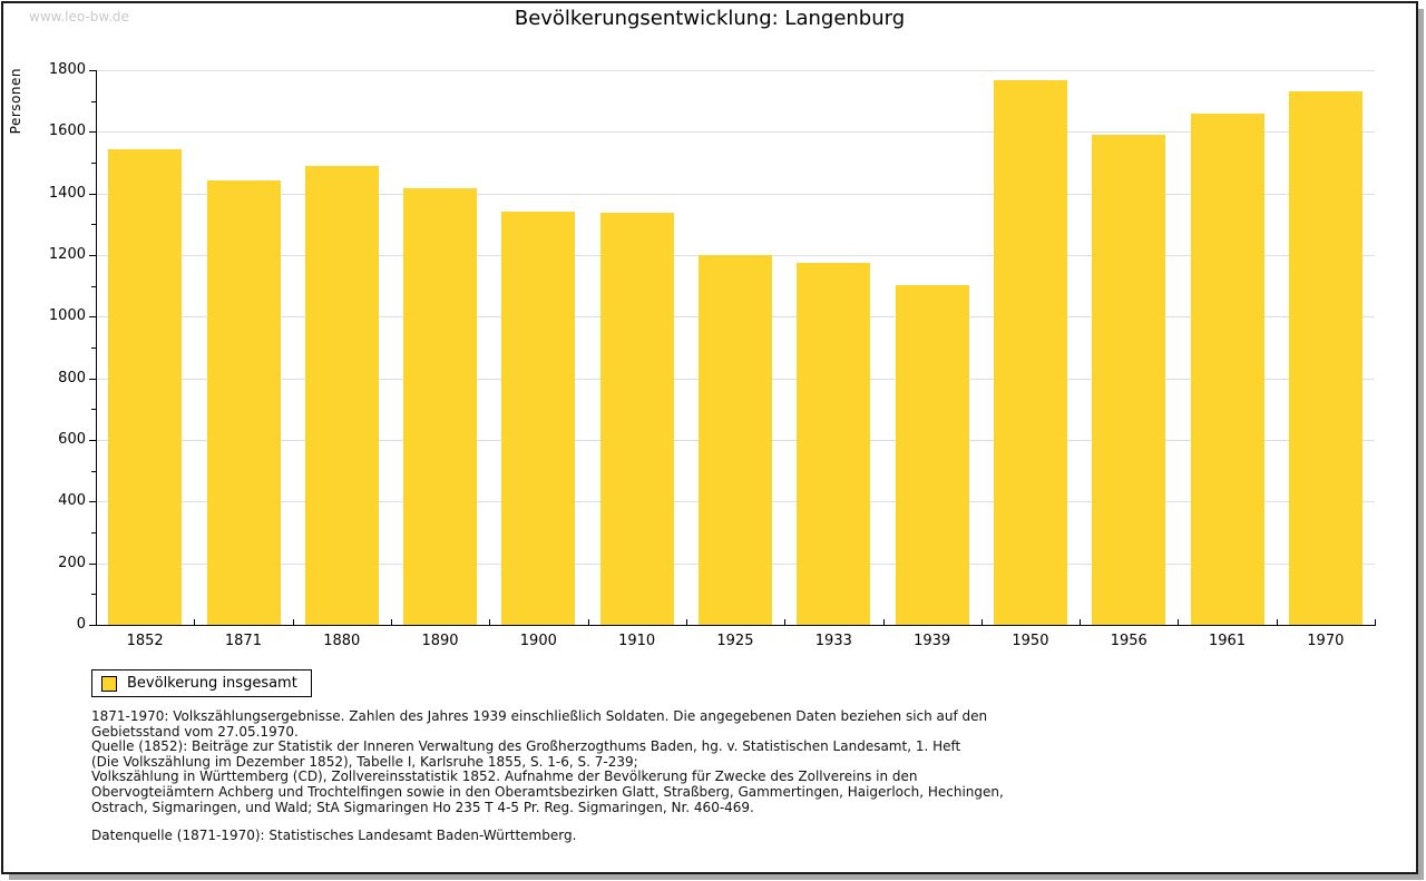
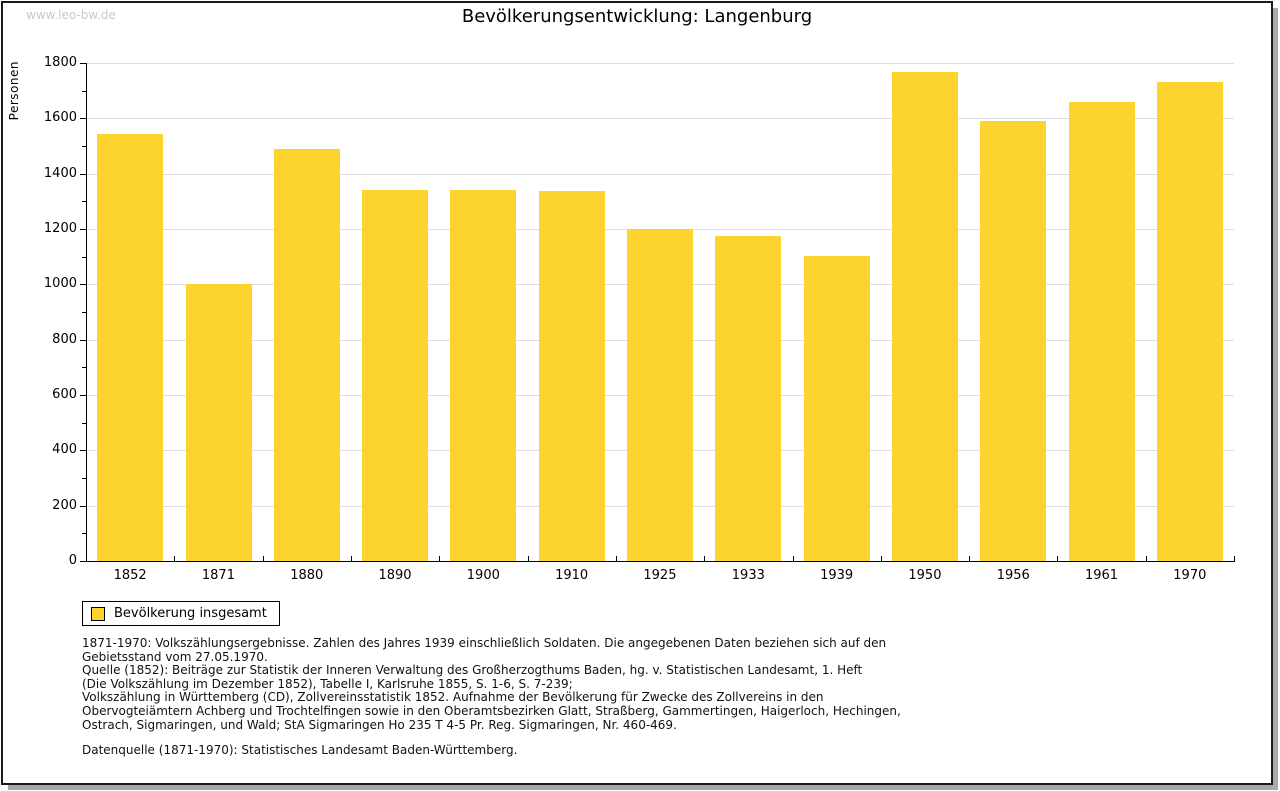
1871: 1440 -> 1000
1890: 1420 -> 1340
